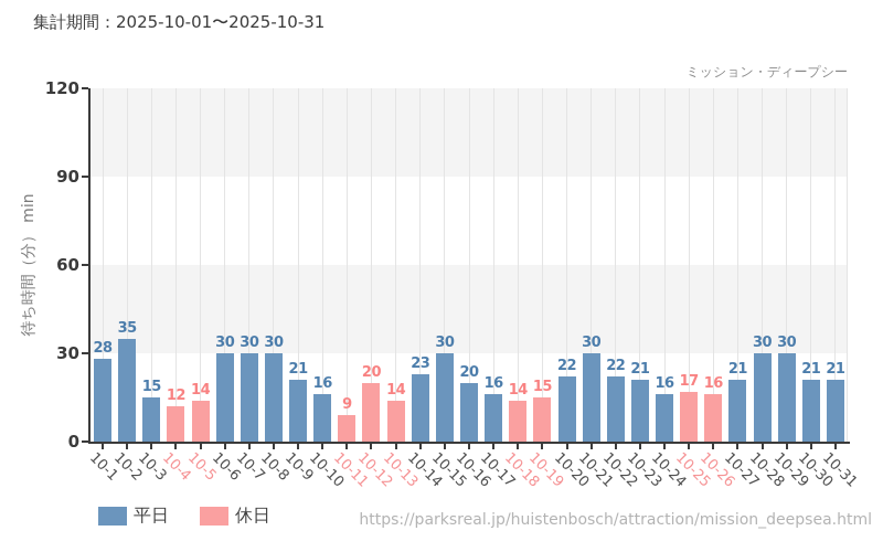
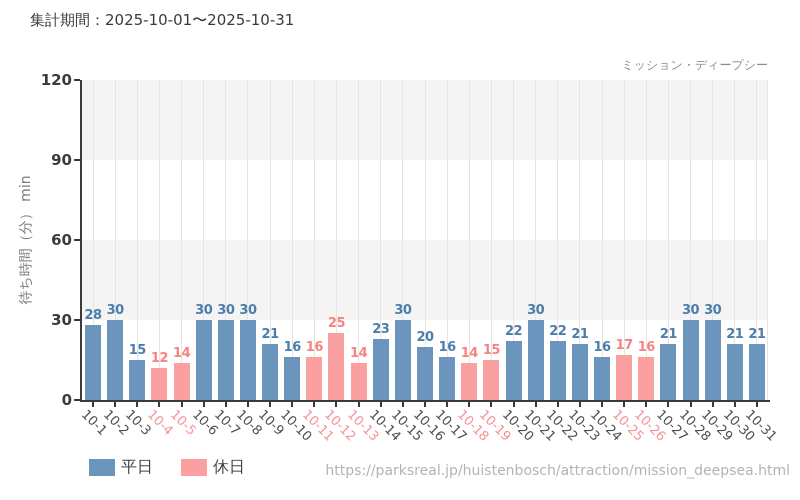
10-2: 35 -> 30
10-11: 9 -> 16
10-12: 20 -> 25
